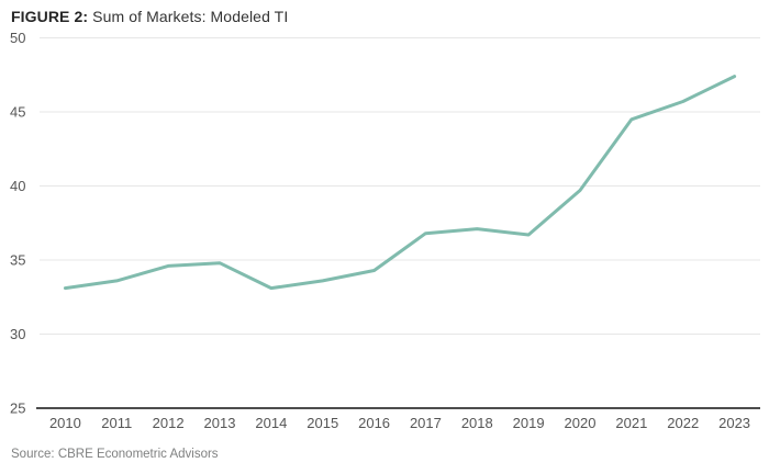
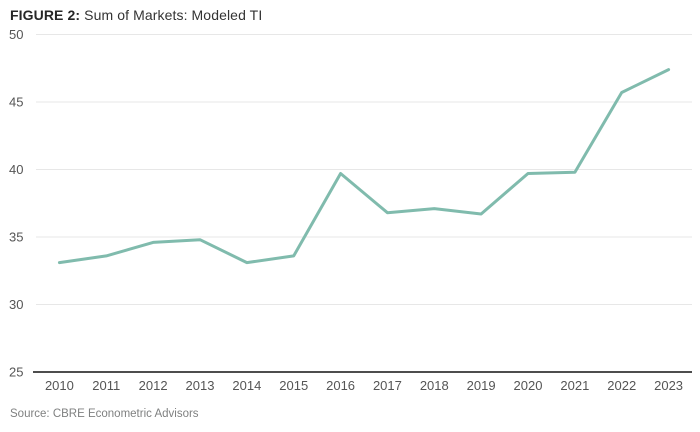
2016: 34.3 -> 39.7
2021: 44.5 -> 39.8
